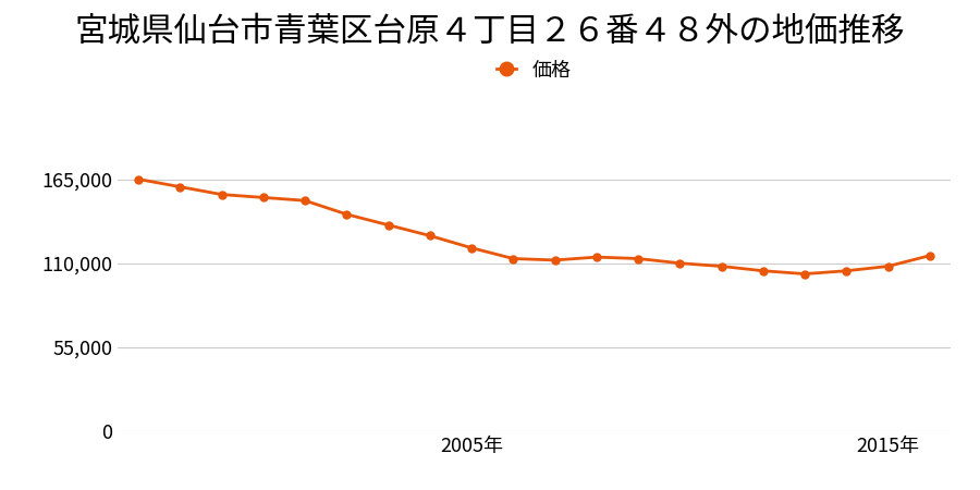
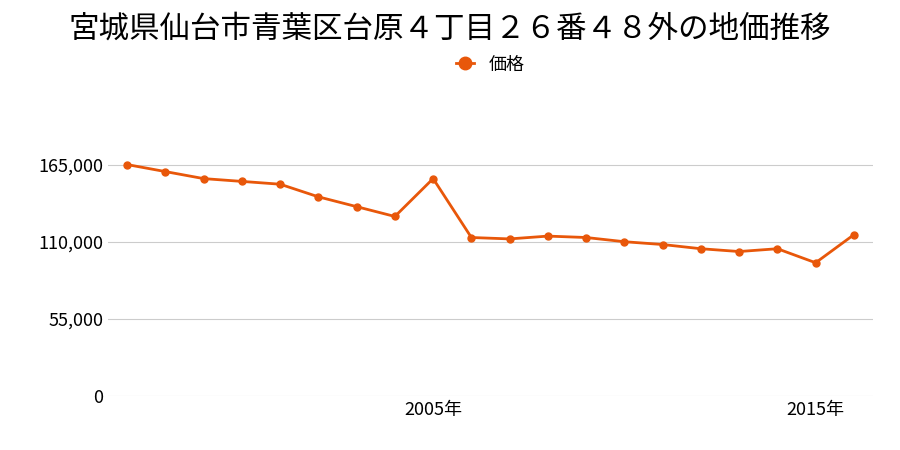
2005年: 120,000 -> 155,000
2015年: 108,000 -> 95,000
